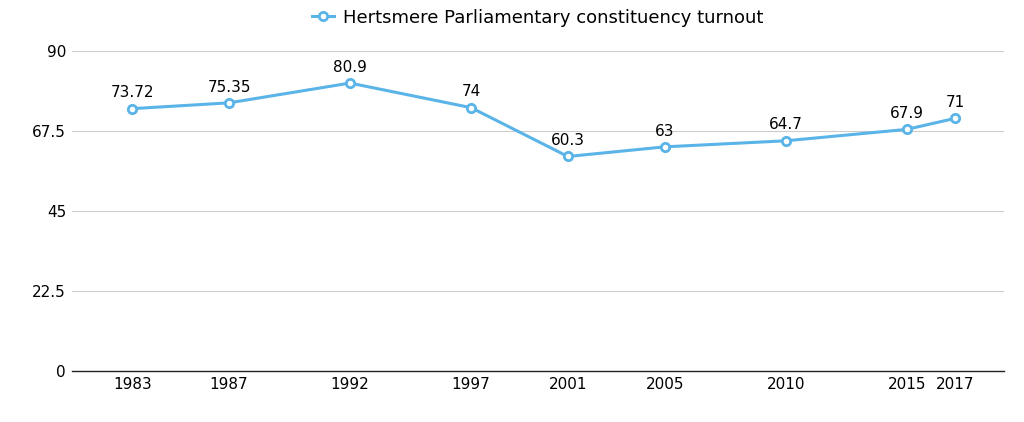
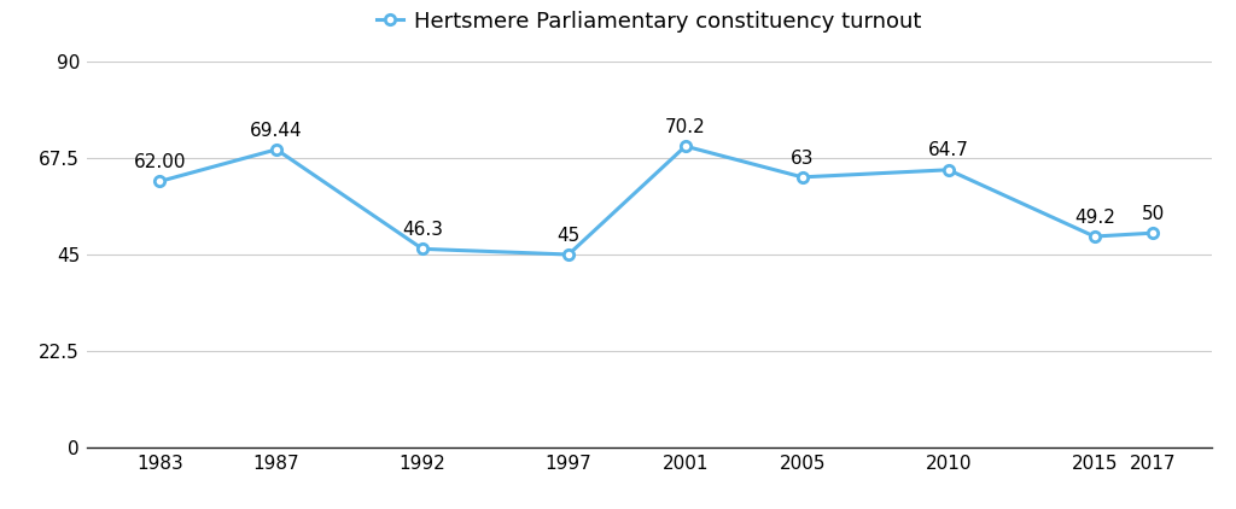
1983: 73.72 -> 62.00
1987: 75.35 -> 69.44
1992: 80.9 -> 46.3
1997: 74 -> 45
2001: 60.3 -> 70.2
2015: 67.9 -> 49.2
2017: 71 -> 50
